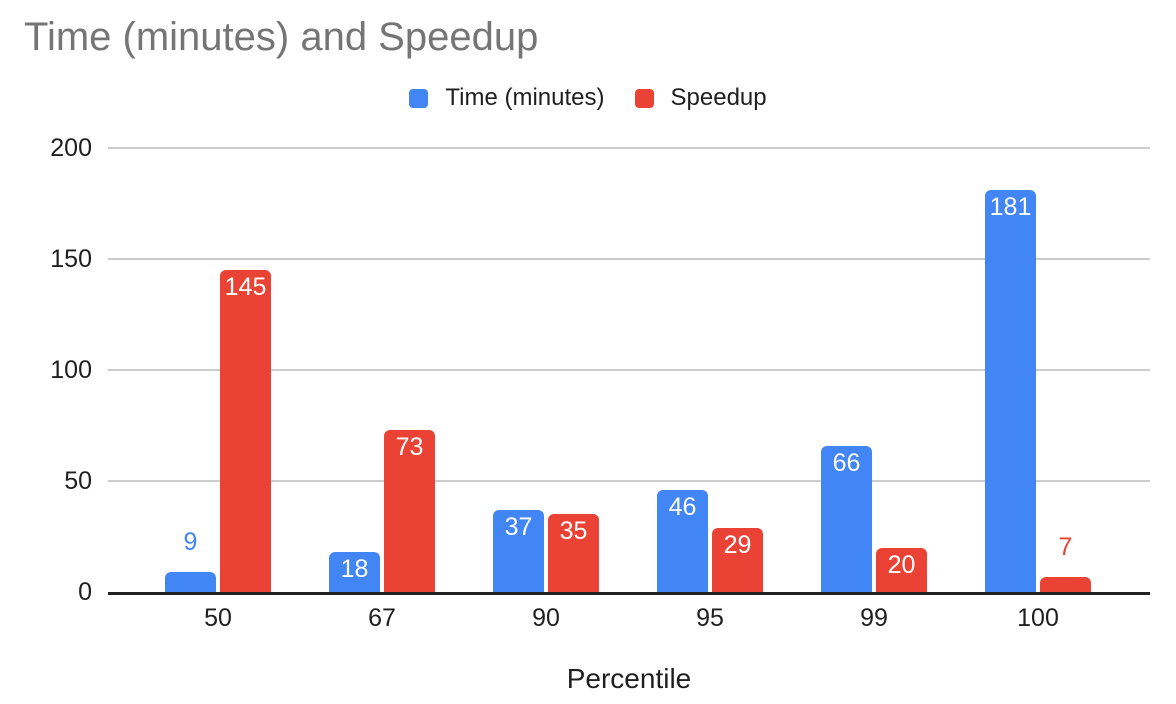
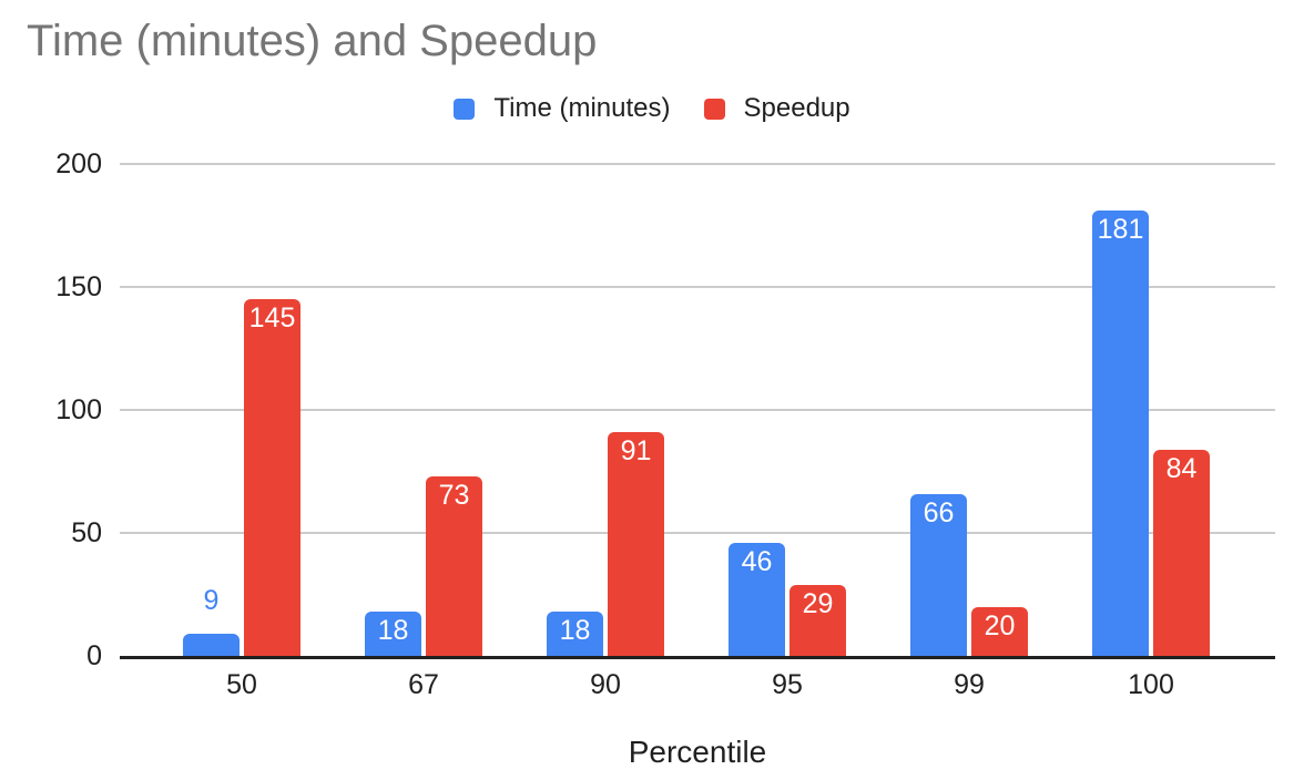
Time (minutes)/90: 37 -> 18
Speedup/90: 35 -> 91
Speedup/100: 7 -> 84
